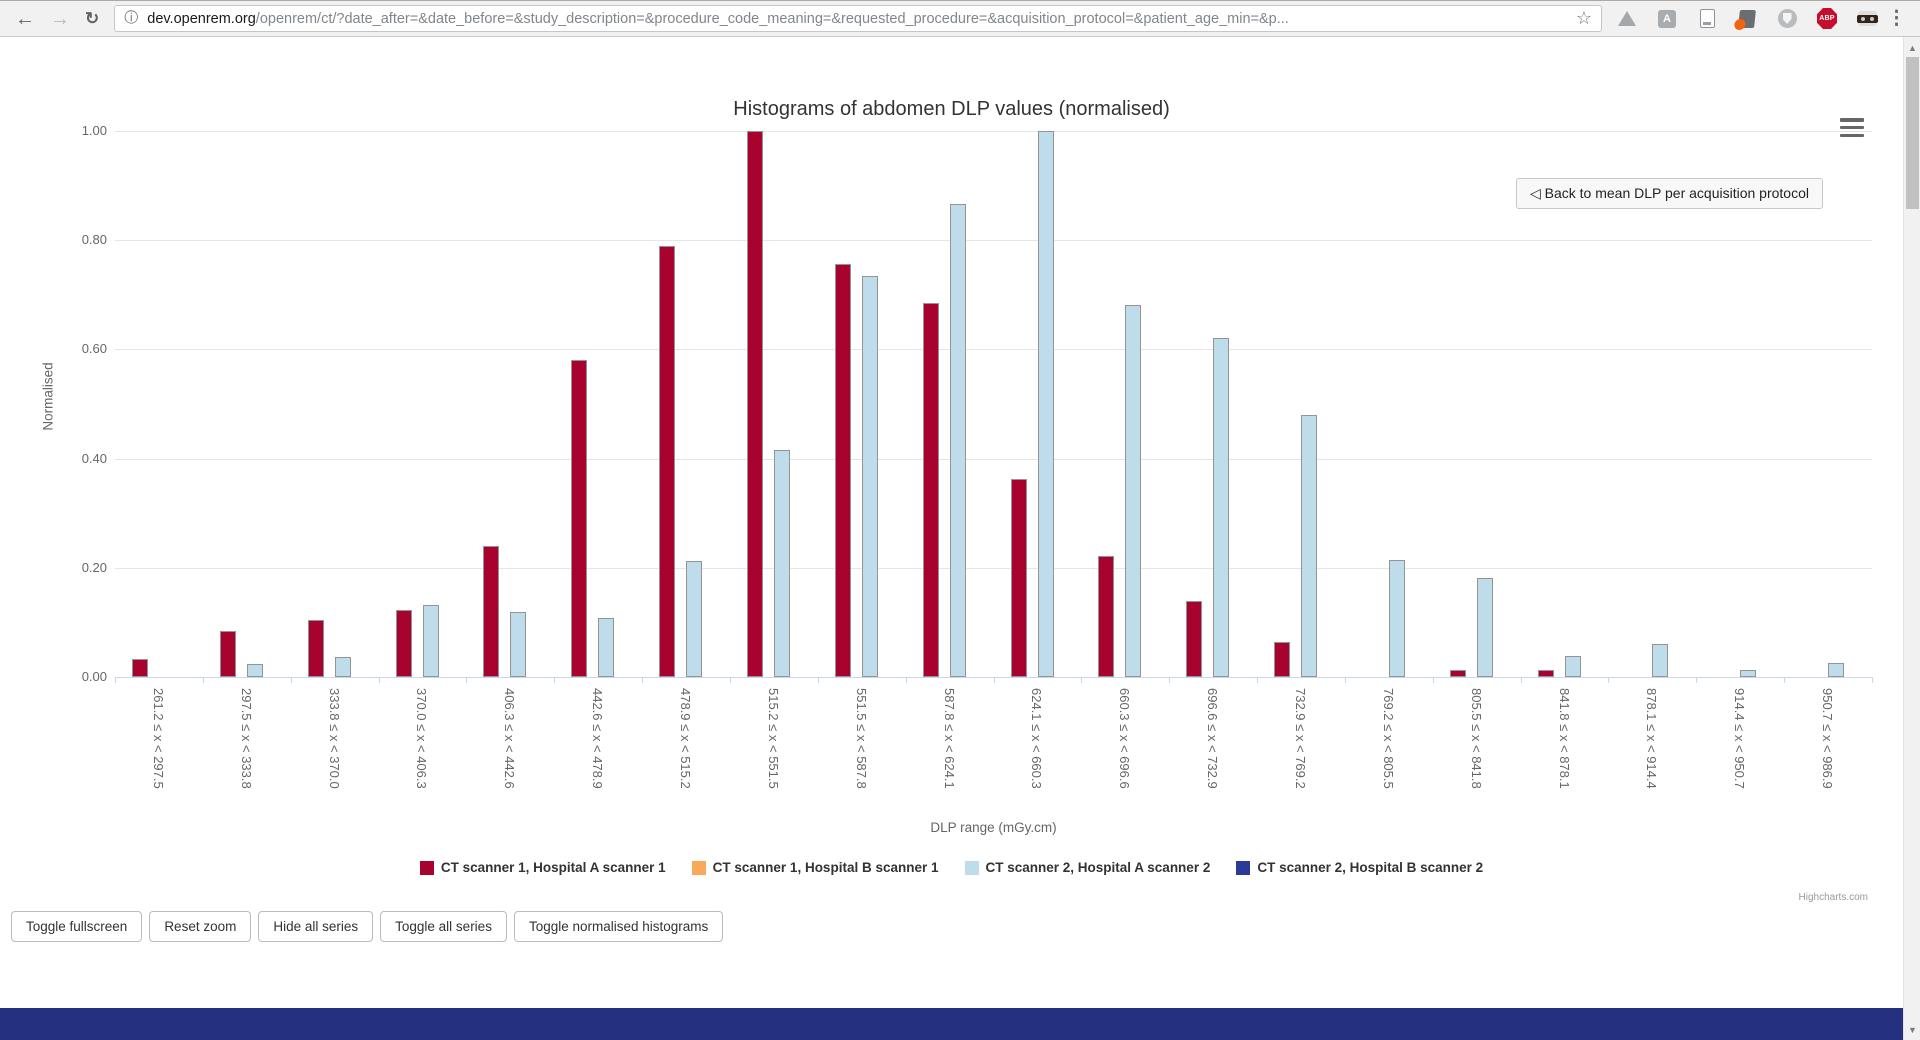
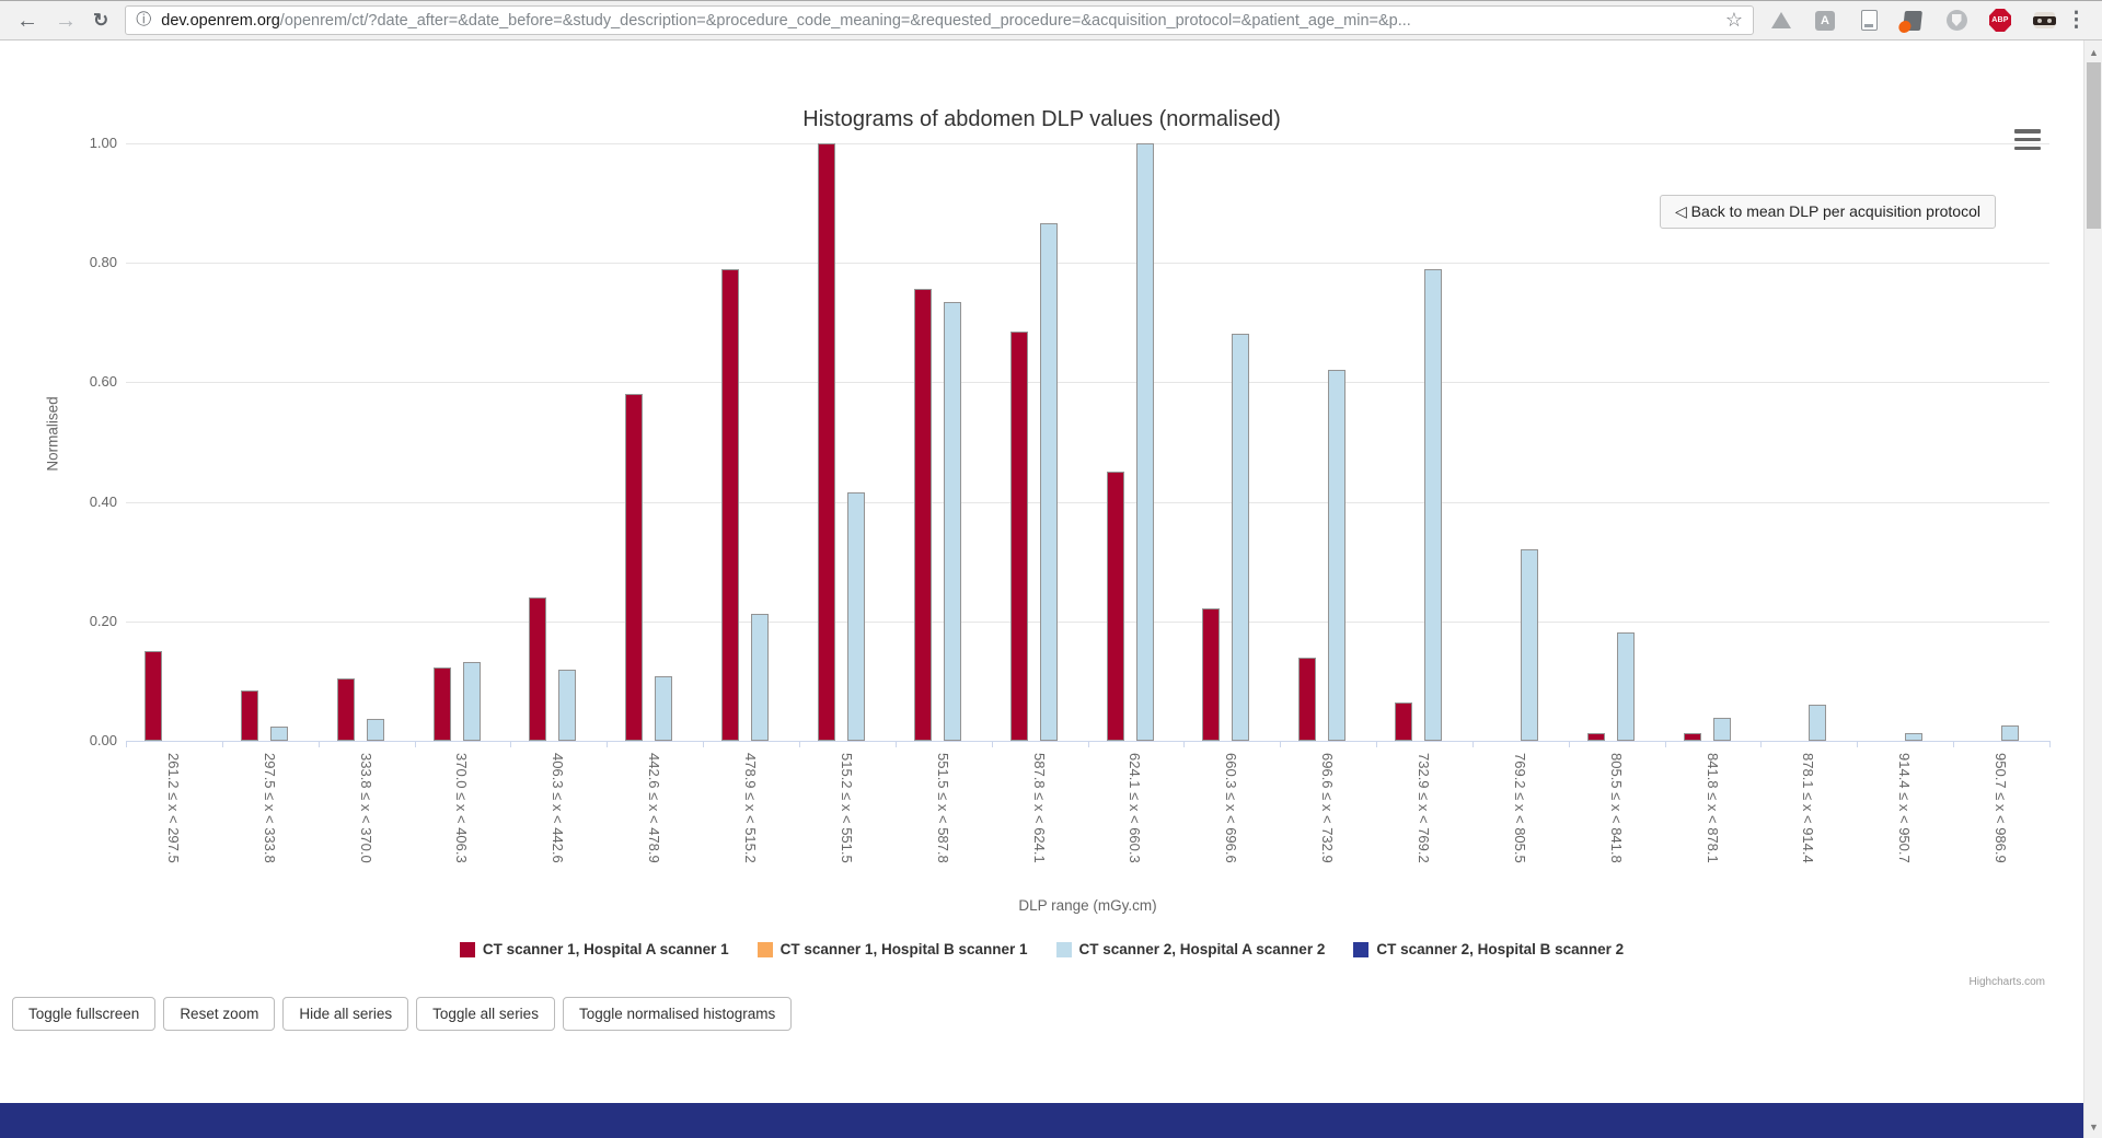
CT scanner 1, Hospital A scanner 1/261.2 ≤ x < 297.5: 0.03 -> 0.15
CT scanner 1, Hospital A scanner 1/624.1 ≤ x < 660.3: 0.36 -> 0.45
CT scanner 2, Hospital A scanner 2/732.9 ≤ x < 769.2: 0.48 -> 0.79
CT scanner 2, Hospital A scanner 2/769.2 ≤ x < 805.5: 0.21 -> 0.32
